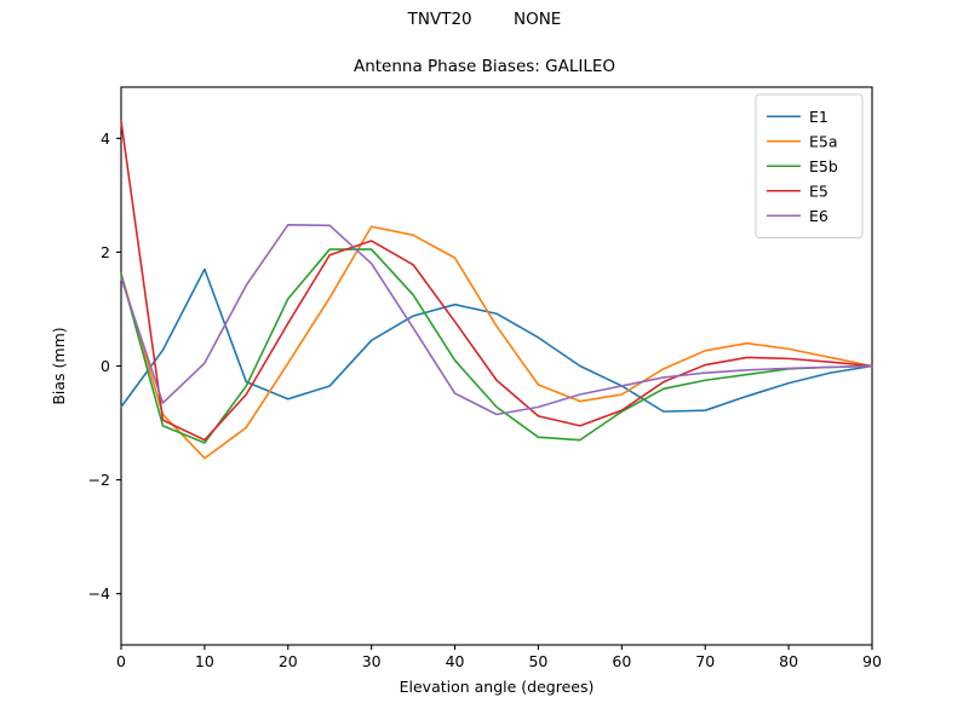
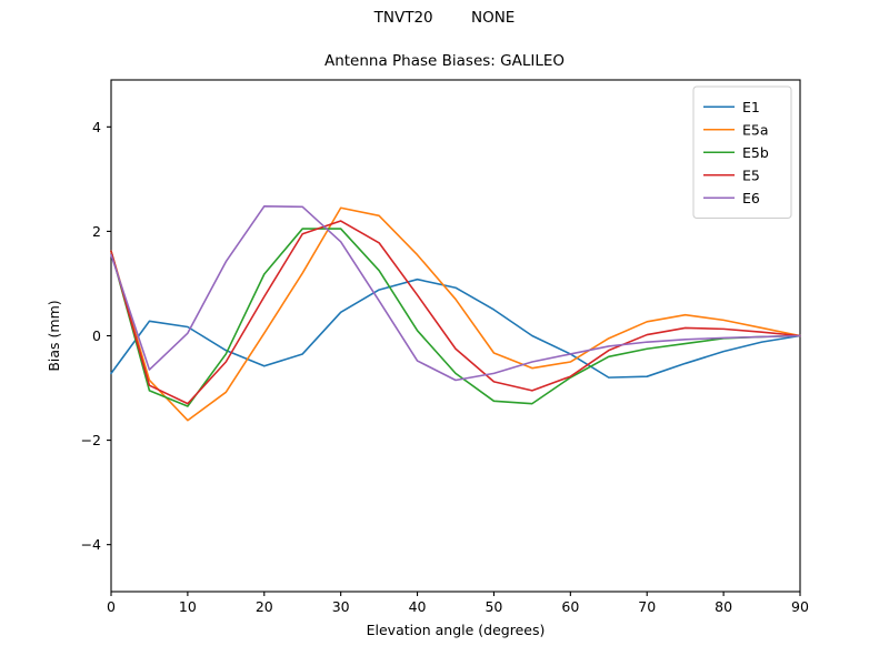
E5/0: 4.3 -> 1.6
E1/10: 1.7 -> 0.2
E5a/40: 1.9 -> 1.6
